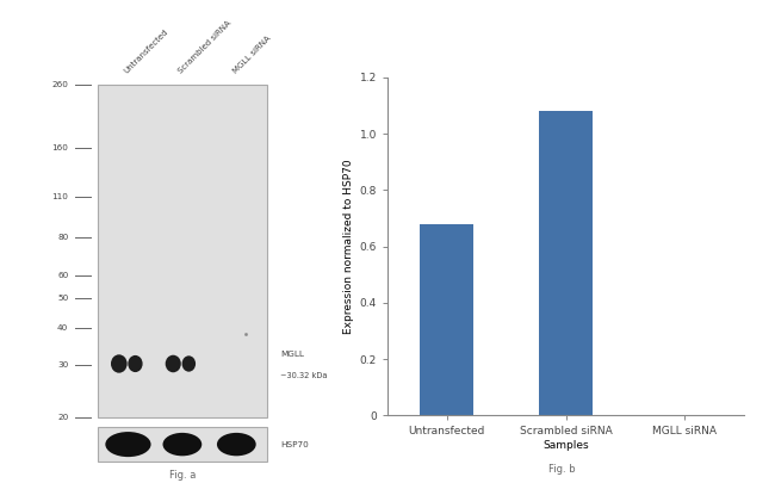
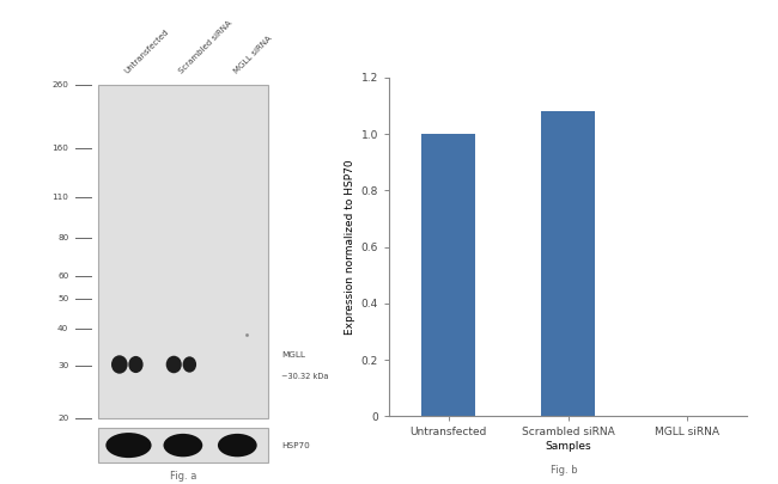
Untransfected: 0.68 -> 1.00
